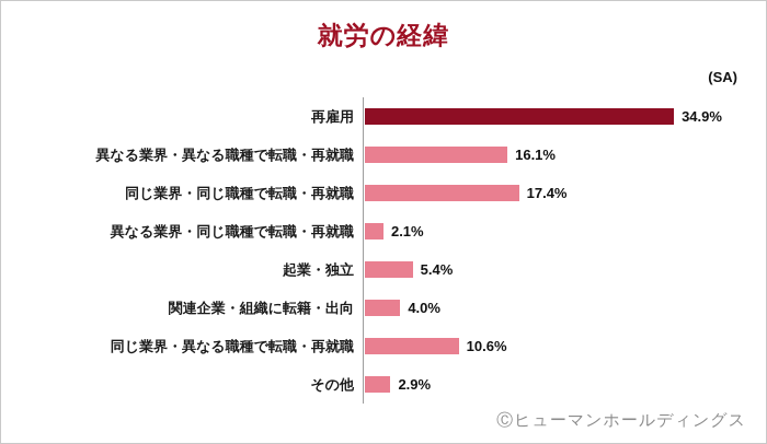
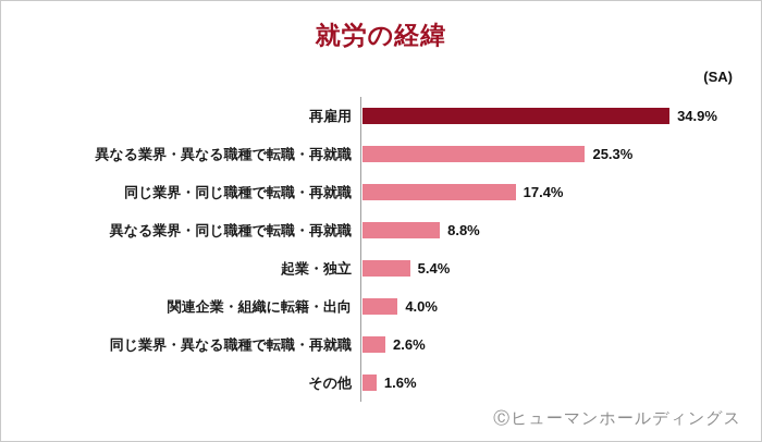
異なる業界・異なる職種で転職・再就職: 16.1% -> 25.3%
異なる業界・同じ職種で転職・再就職: 2.1% -> 8.8%
同じ業界・異なる職種で転職・再就職: 10.6% -> 2.6%
その他: 2.9% -> 1.6%
